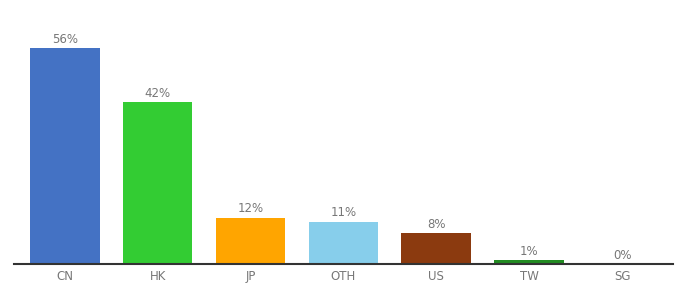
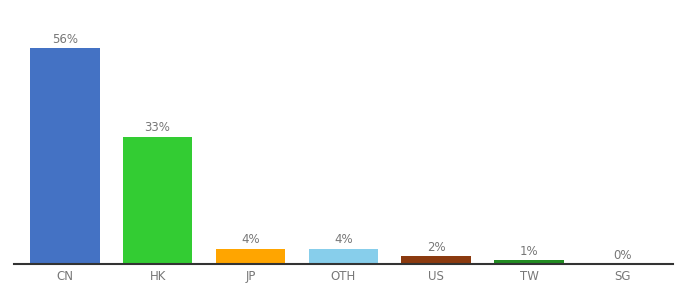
HK: 42% -> 33%
JP: 12% -> 4%
OTH: 11% -> 4%
US: 8% -> 2%
